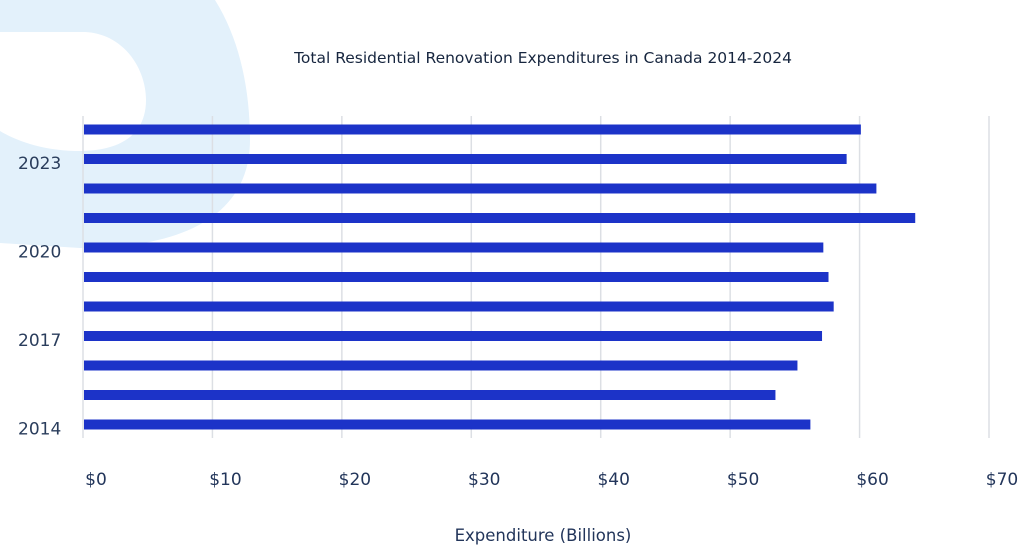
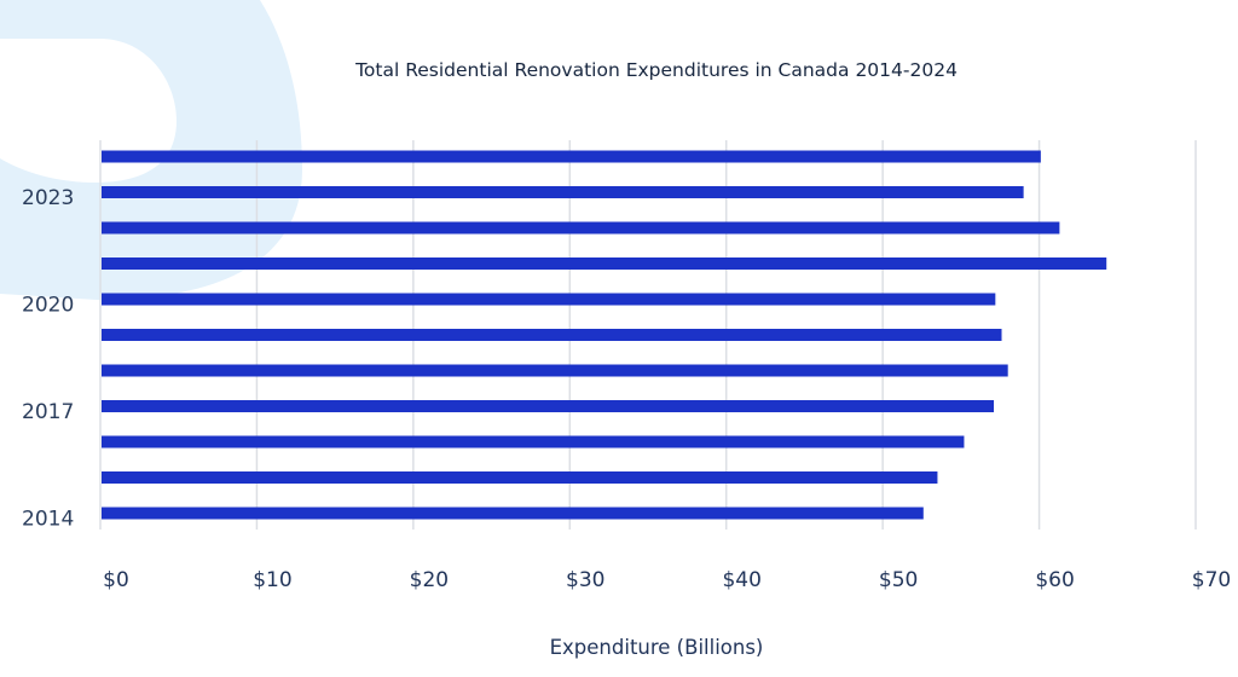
2014: $56.2 -> $52.6
